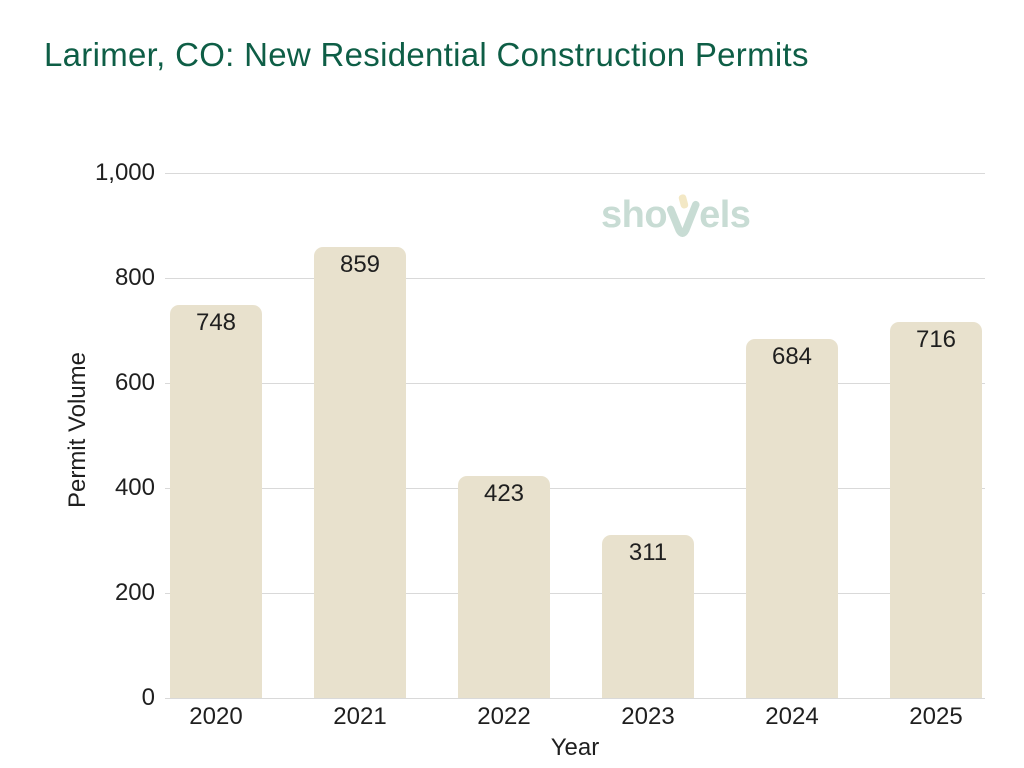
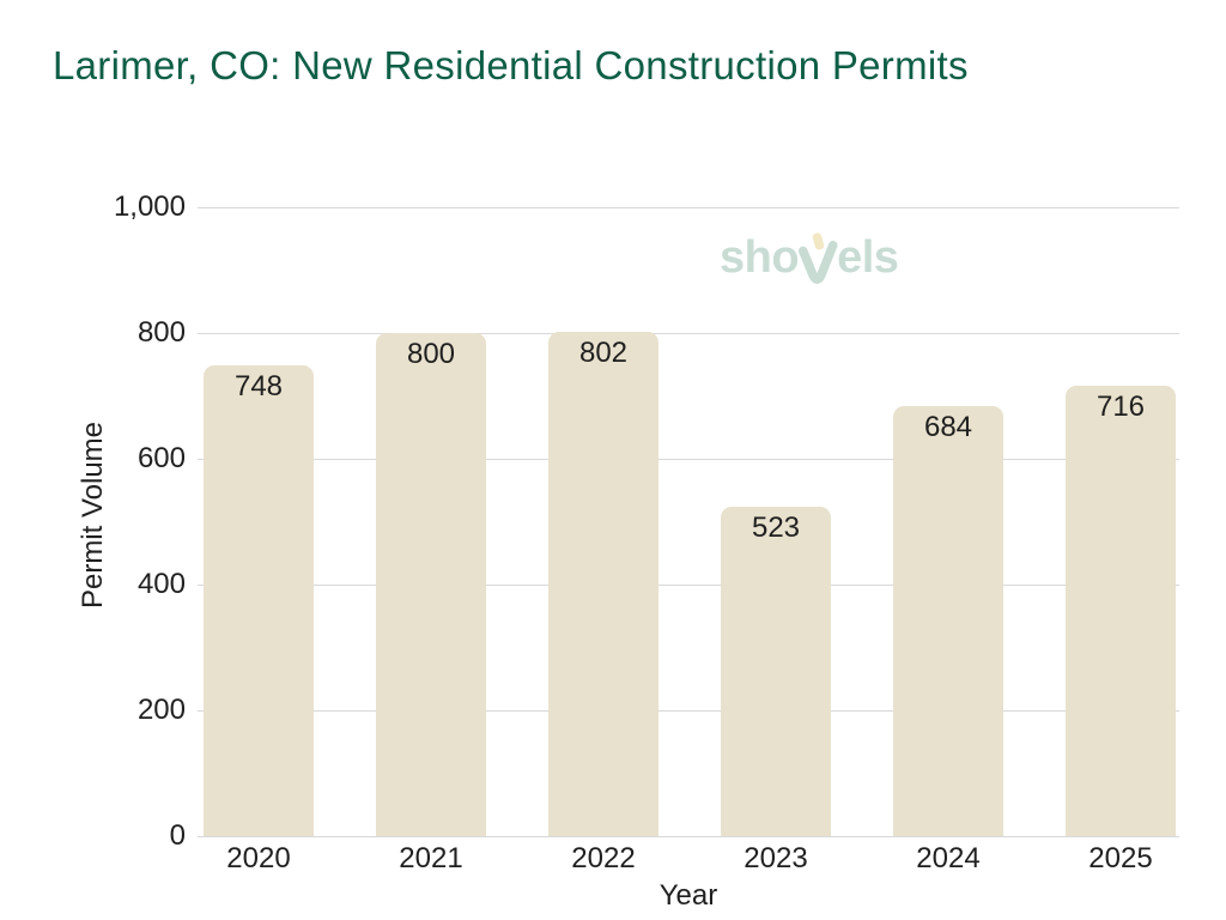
2021: 859 -> 800
2022: 423 -> 802
2023: 311 -> 523
